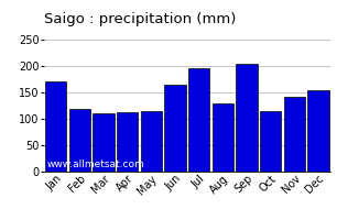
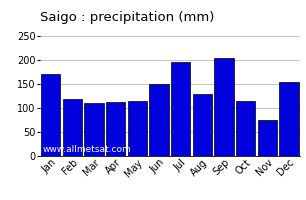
Jun: 165 -> 150
Nov: 142 -> 75
